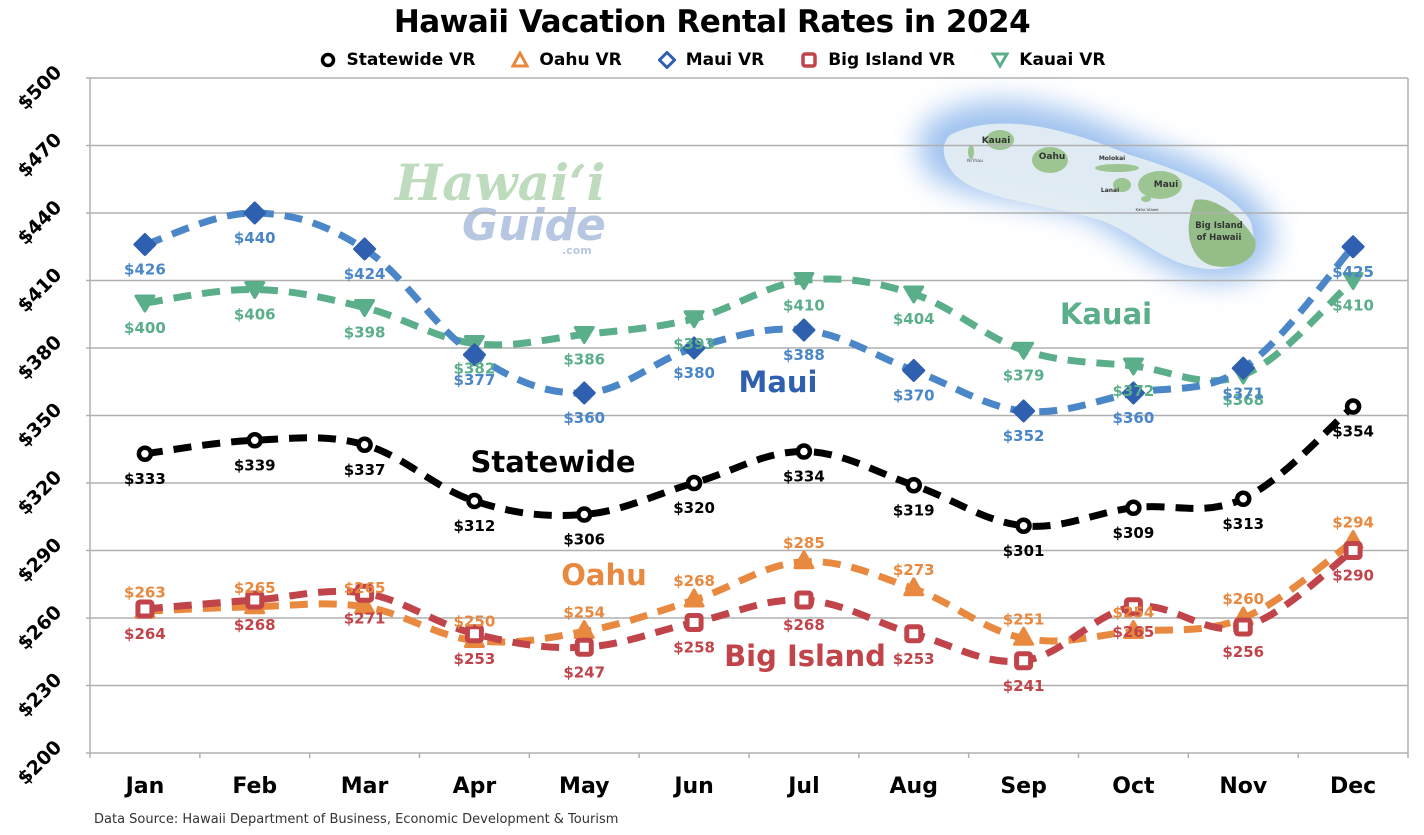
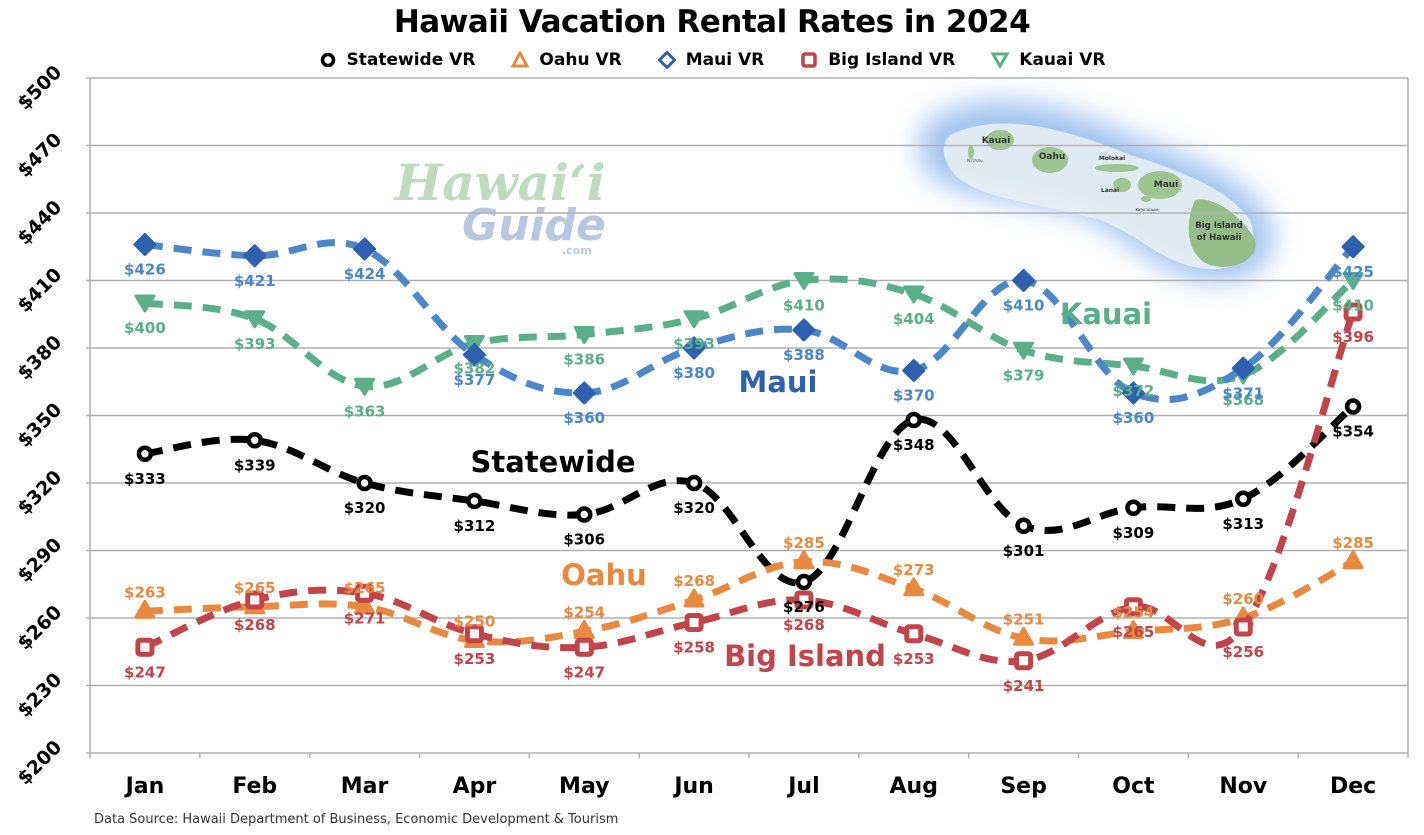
Big Island VR/Jan: $264 -> $247
Maui VR/Feb: $440 -> $421
Kauai VR/Feb: $406 -> $393
Statewide VR/Mar: $337 -> $320
Kauai VR/Mar: $398 -> $363
Statewide VR/Jul: $334 -> $276
Statewide VR/Aug: $319 -> $348
Maui VR/Sep: $352 -> $410
Oahu VR/Dec: $294 -> $285
Big Island VR/Dec: $290 -> $396
